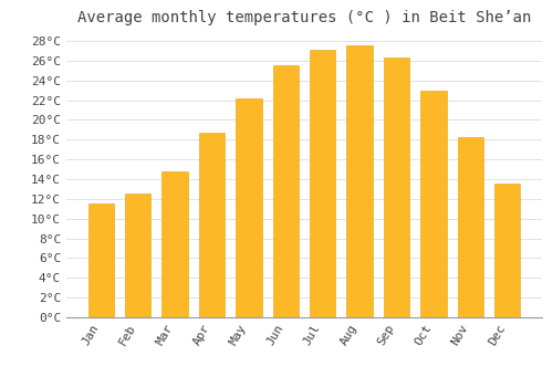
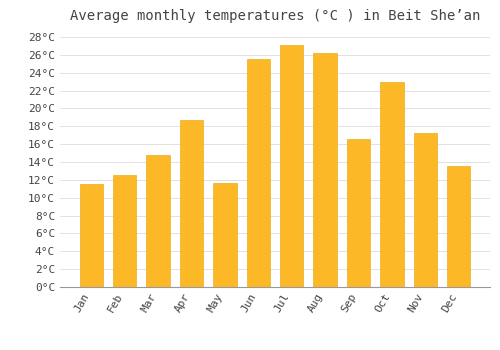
May: 22.2°C -> 11.6°C
Aug: 27.5°C -> 26.2°C
Sep: 26.3°C -> 16.6°C
Nov: 18.2°C -> 17.2°C
